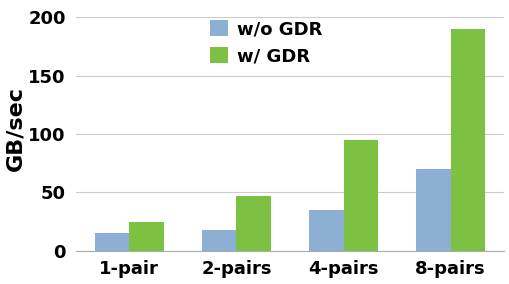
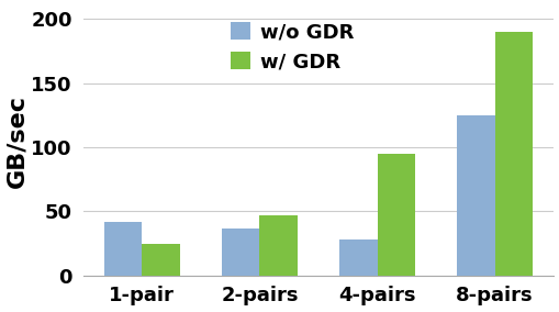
w/o GDR/1-pair: 15 -> 42
w/o GDR/2-pairs: 18 -> 37
w/o GDR/4-pairs: 35 -> 28
w/o GDR/8-pairs: 70 -> 125
